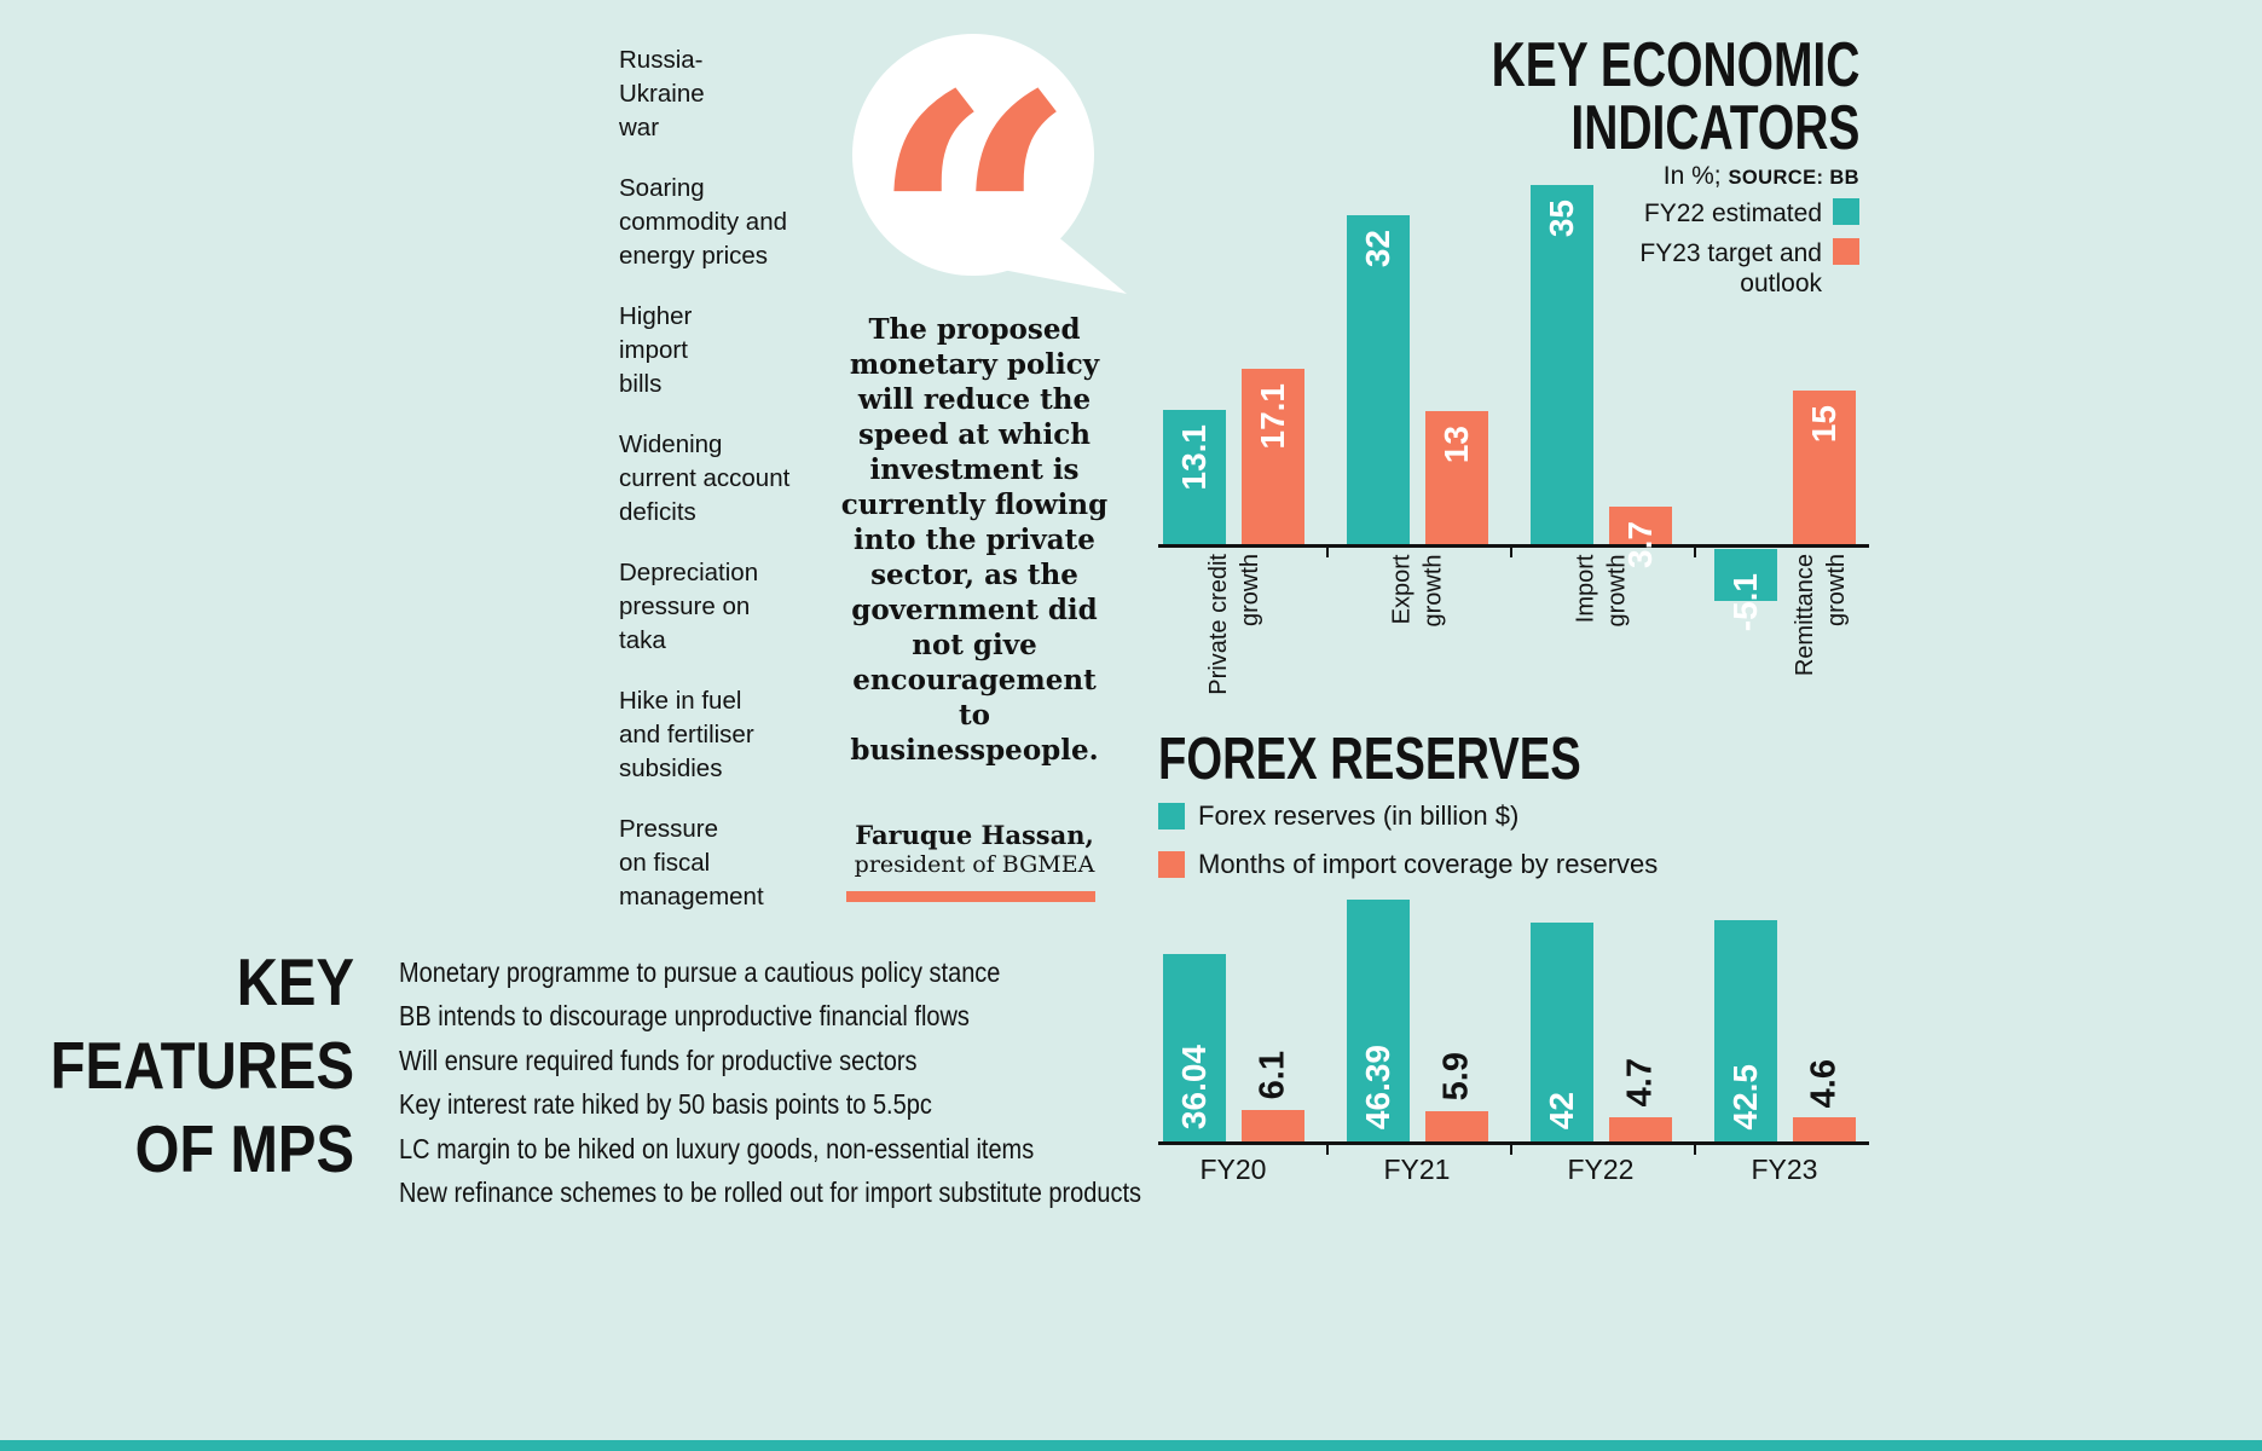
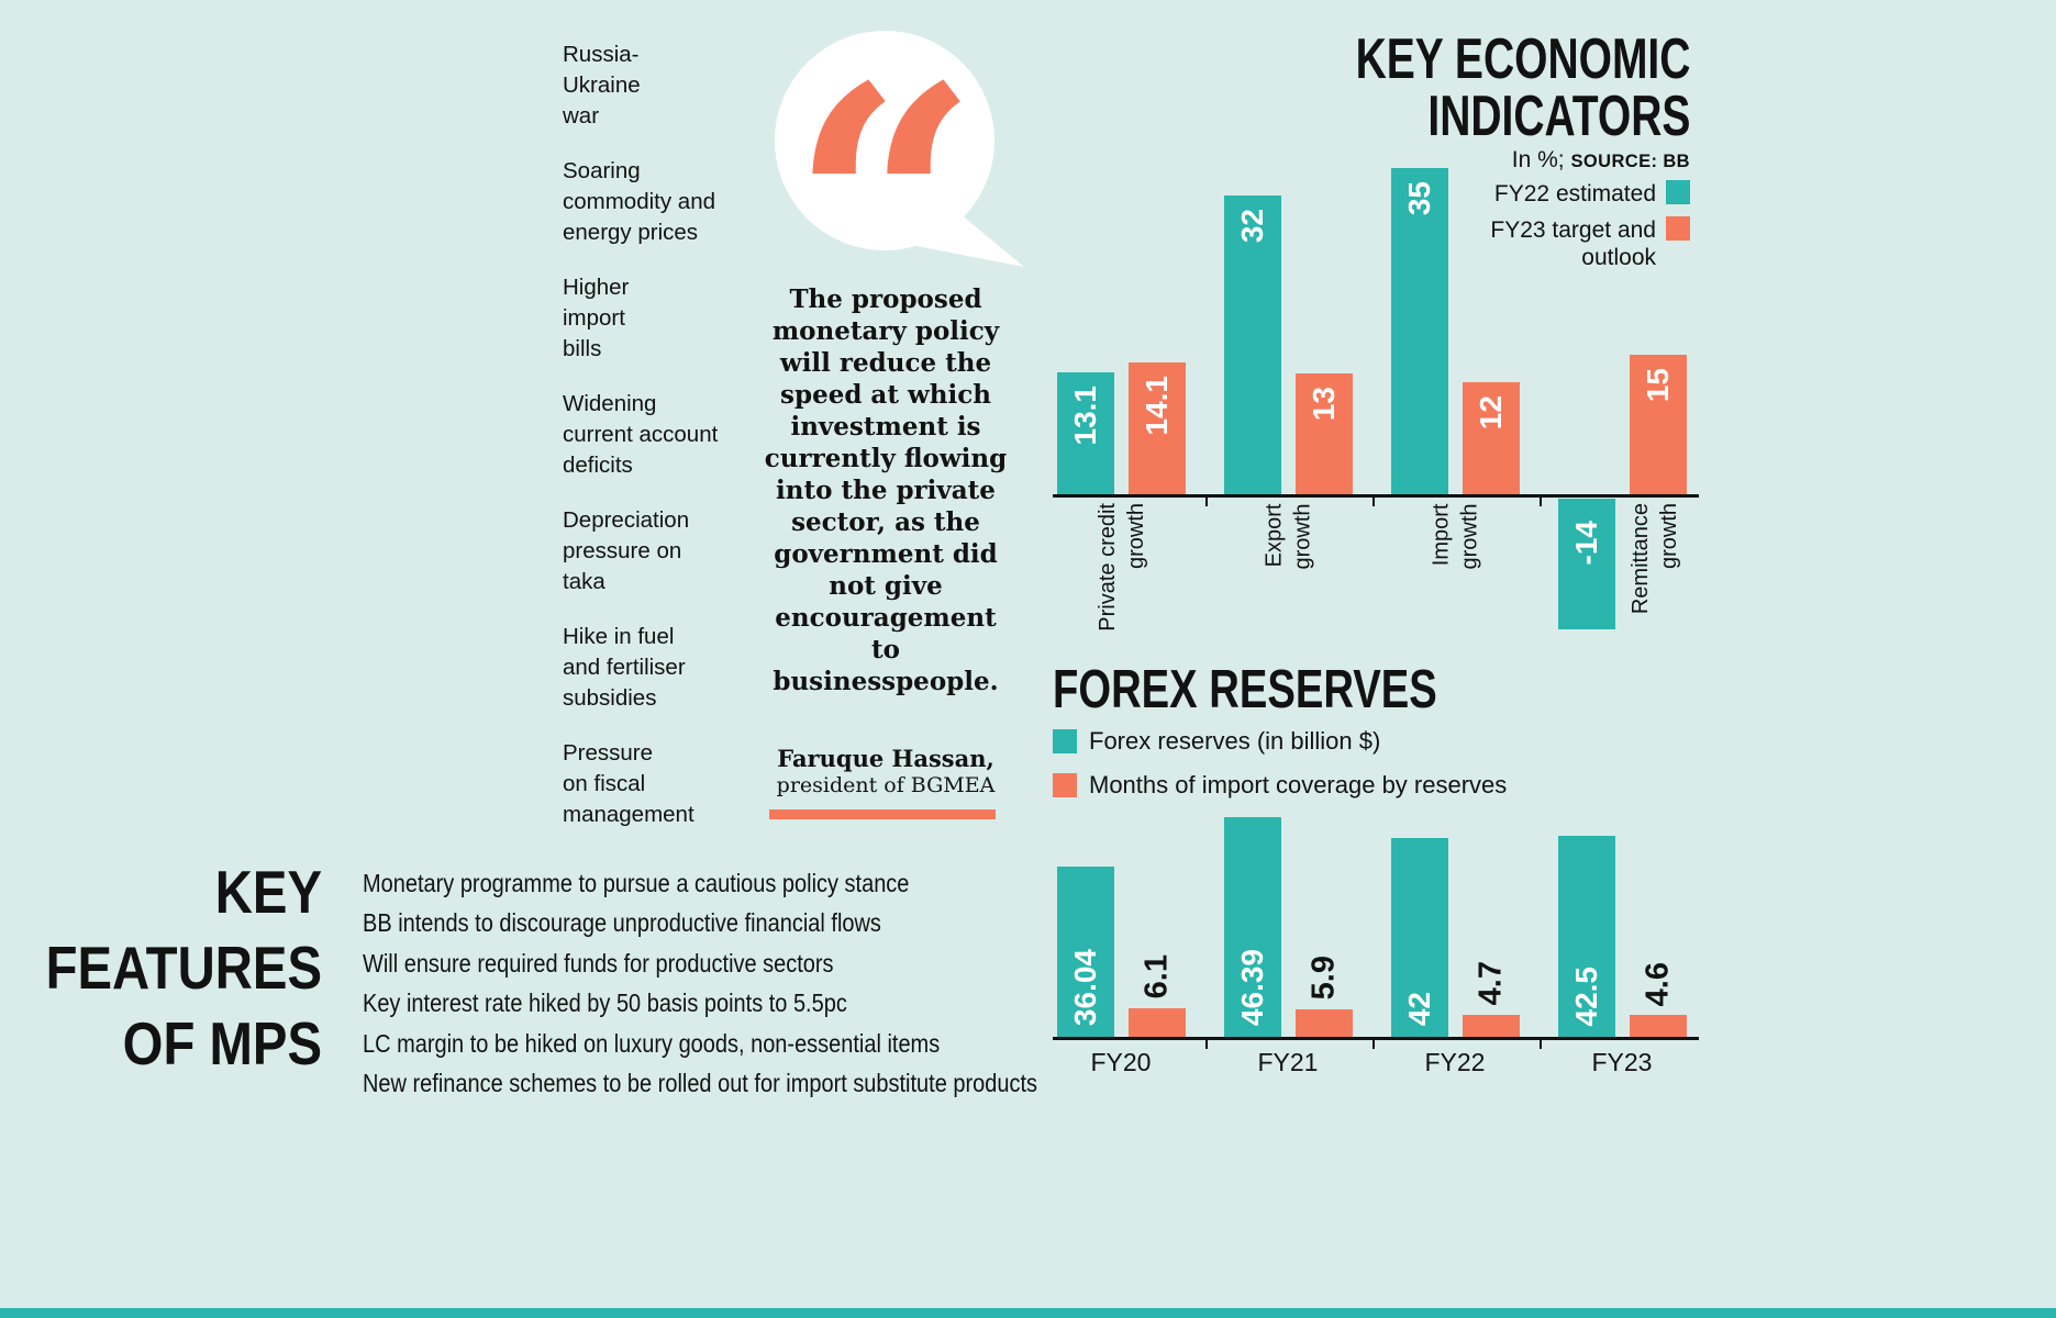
KEY ECONOMIC INDICATORS/FY23 target and outlook/Private credit growth: 17.1 -> 14.1
KEY ECONOMIC INDICATORS/FY23 target and outlook/Import growth: 3.7 -> 12
KEY ECONOMIC INDICATORS/FY22 estimated/Remittance growth: -5.1 -> -14
